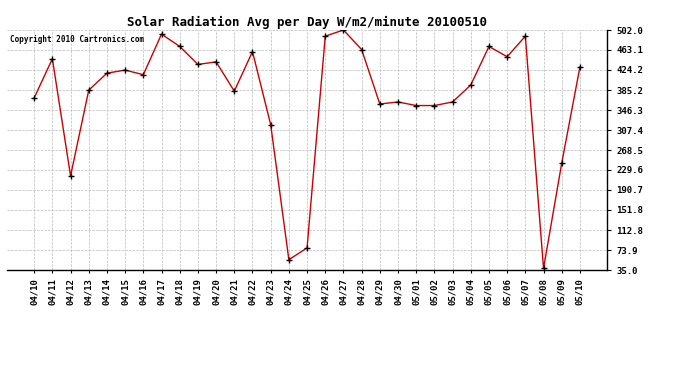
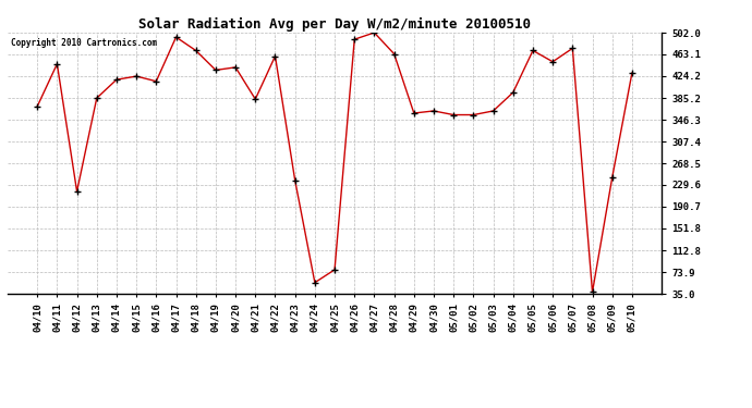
04/23: 318 -> 238
05/07: 490 -> 474
